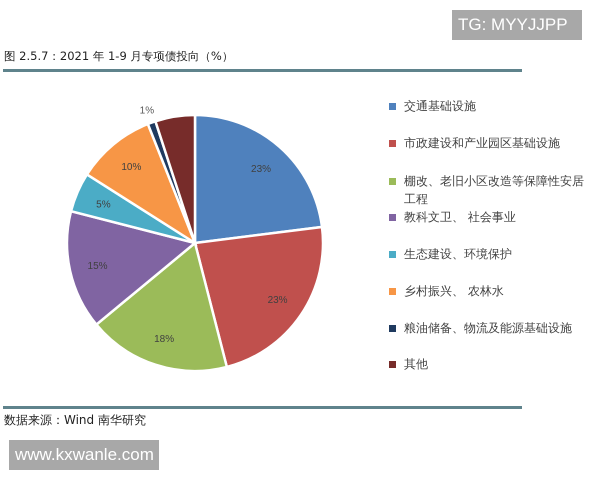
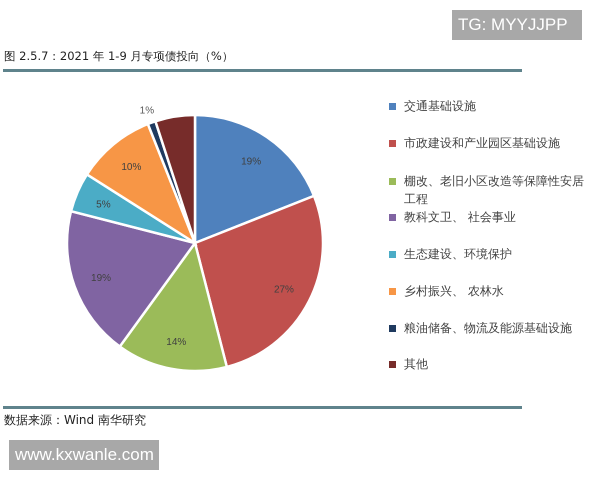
交通基础设施: 23% -> 19%
市政建设和产业园区基础设施: 23% -> 27%
棚改、老旧小区改造等保障性安居工程: 18% -> 14%
教科文卫、 社会事业: 15% -> 19%
